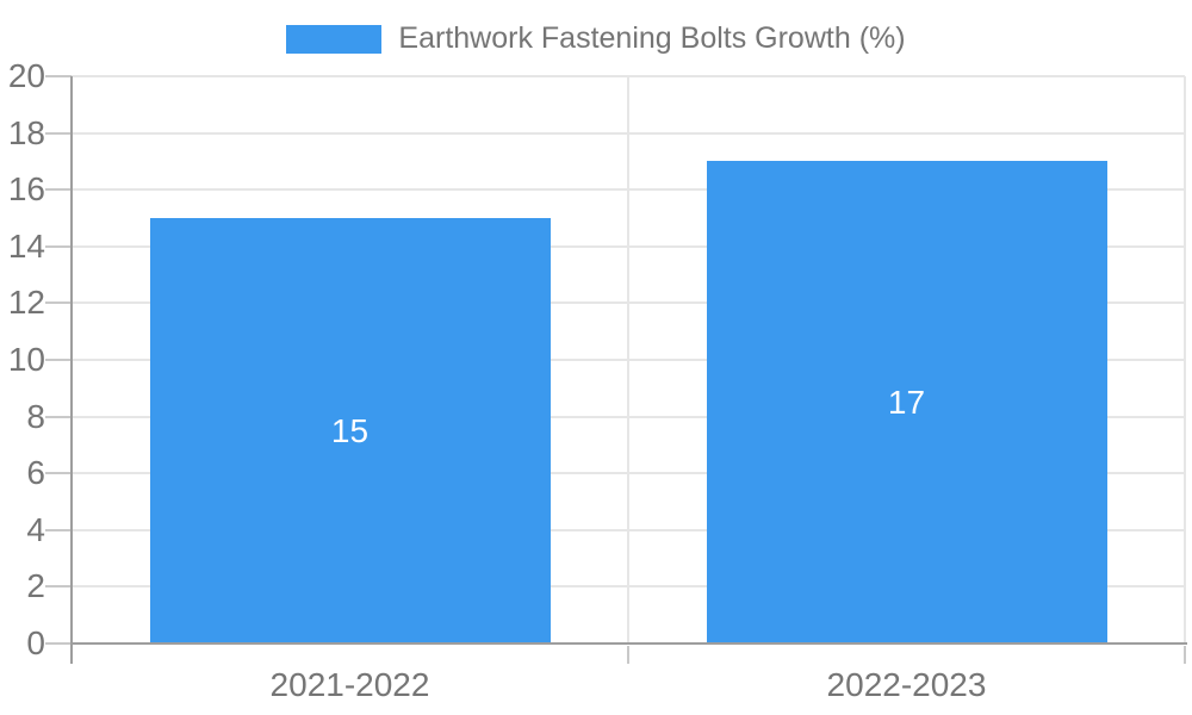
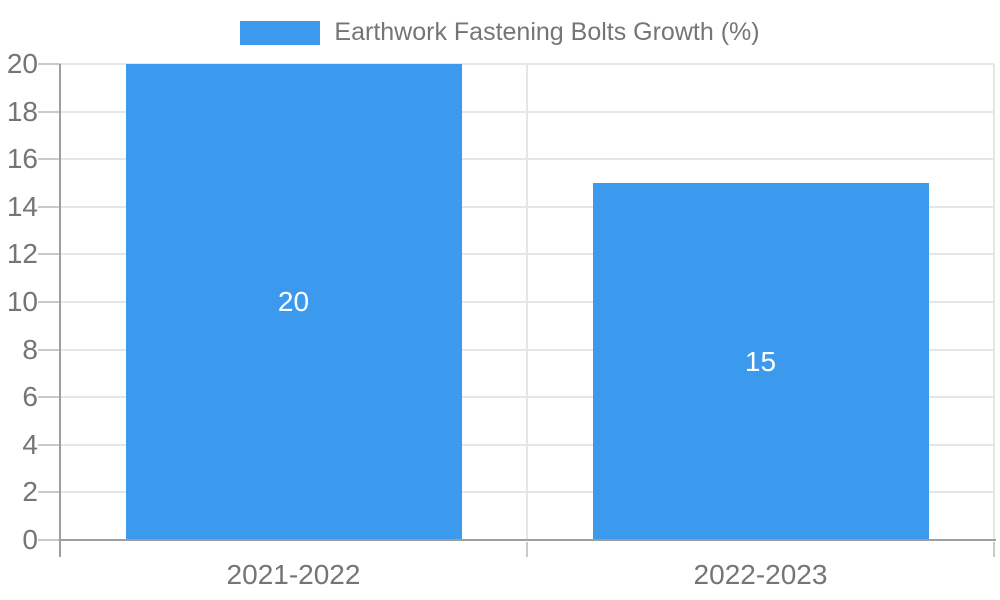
2021-2022: 15 -> 20
2022-2023: 17 -> 15
